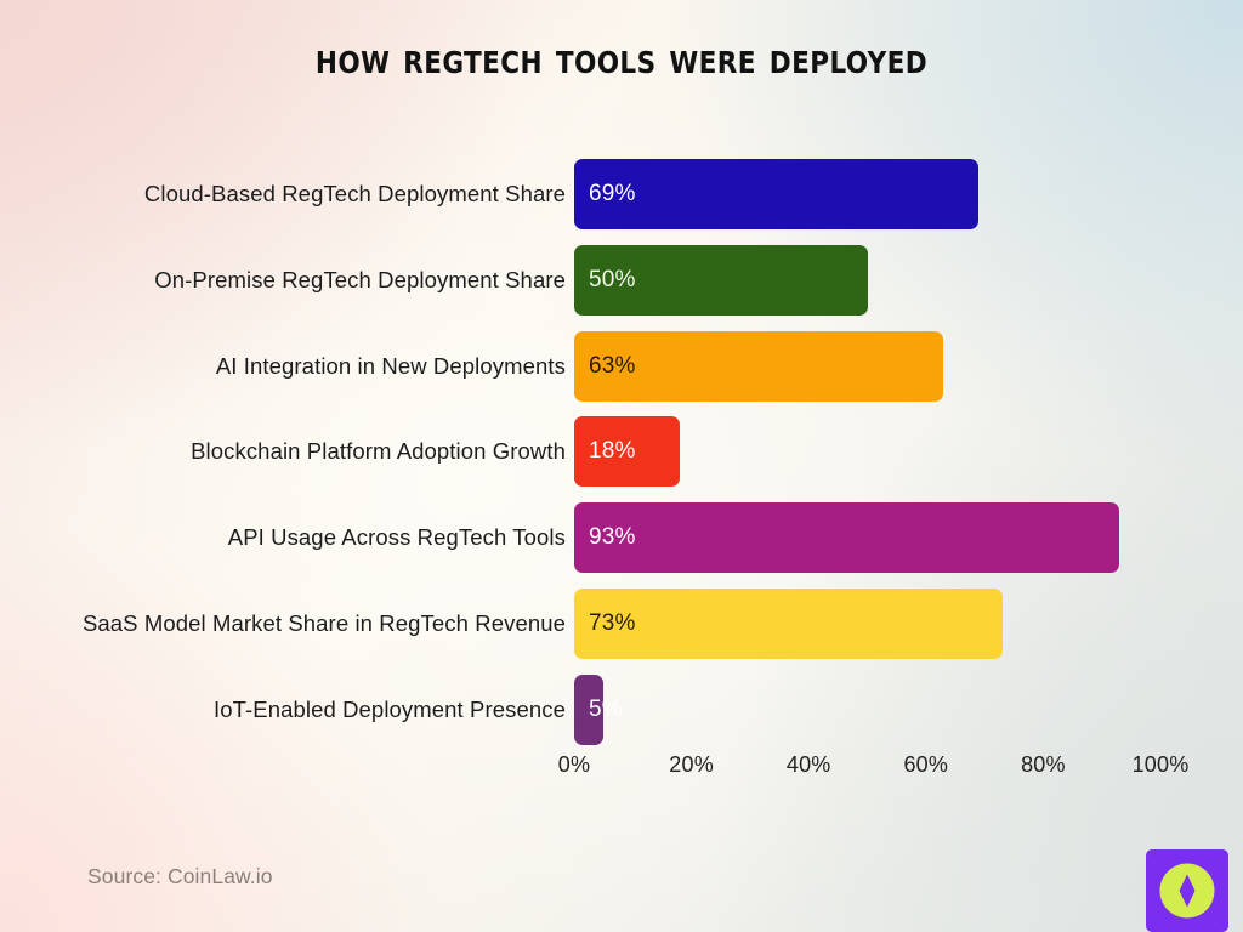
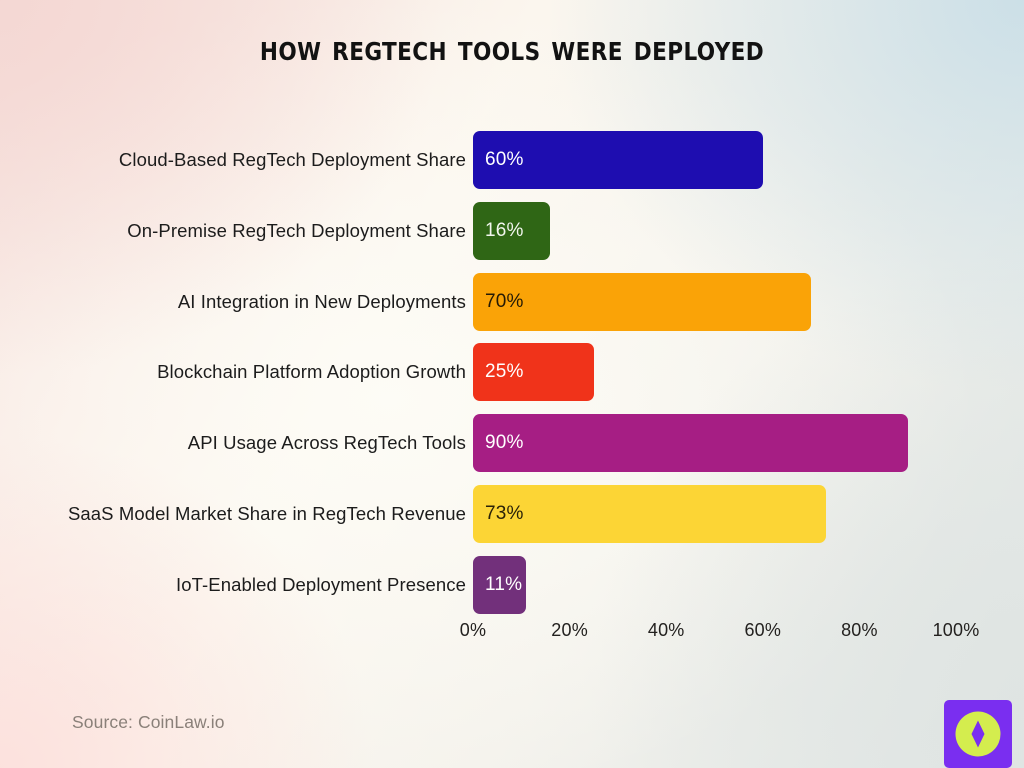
Cloud-Based RegTech Deployment Share: 69% -> 60%
On-Premise RegTech Deployment Share: 50% -> 16%
AI Integration in New Deployments: 63% -> 70%
Blockchain Platform Adoption Growth: 18% -> 25%
API Usage Across RegTech Tools: 93% -> 90%
IoT-Enabled Deployment Presence: 5% -> 11%
